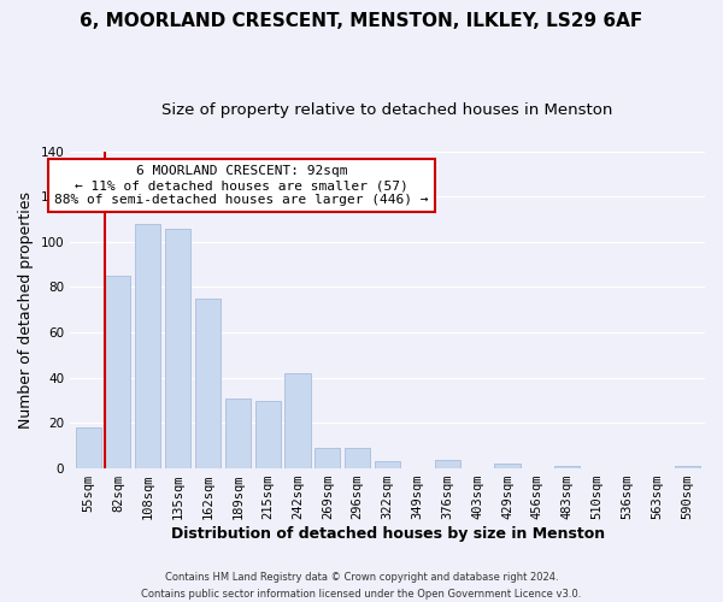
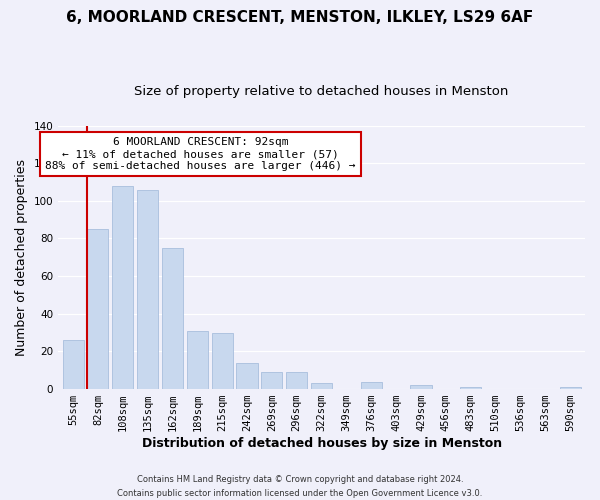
55sqm: 18 -> 26
242sqm: 42 -> 14
